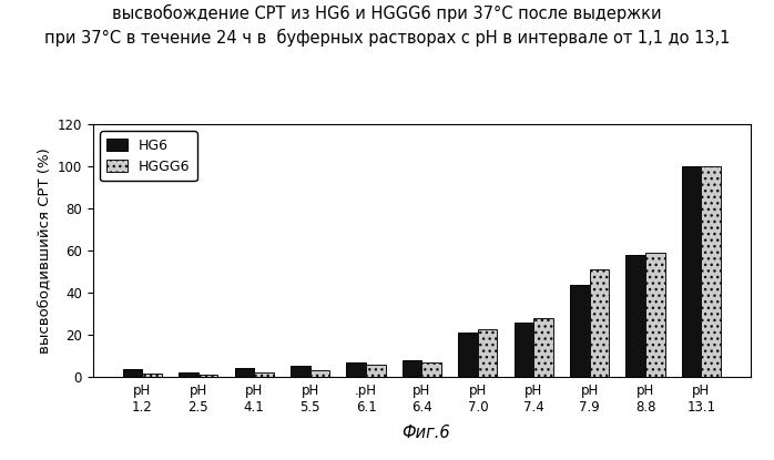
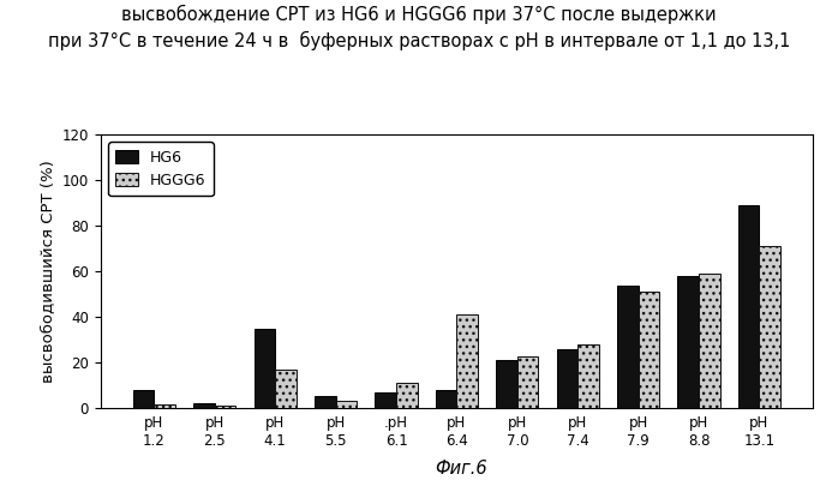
HG6/pH 1.2: 4 -> 8
HG6/pH 4.1: 4 -> 35
HGGG6/pH 4.1: 2 -> 17
HGGG6/.pH 6.1: 6 -> 11
HGGG6/pH 6.4: 7 -> 41
HG6/pH 7.9: 44 -> 54
HG6/pH 13.1: 100 -> 89
HGGG6/pH 13.1: 100 -> 71
